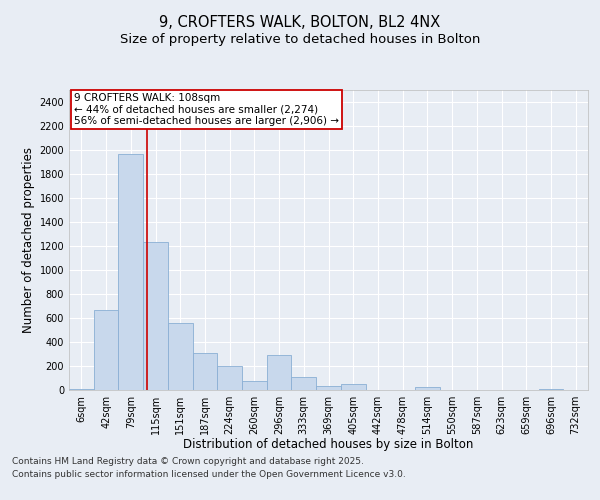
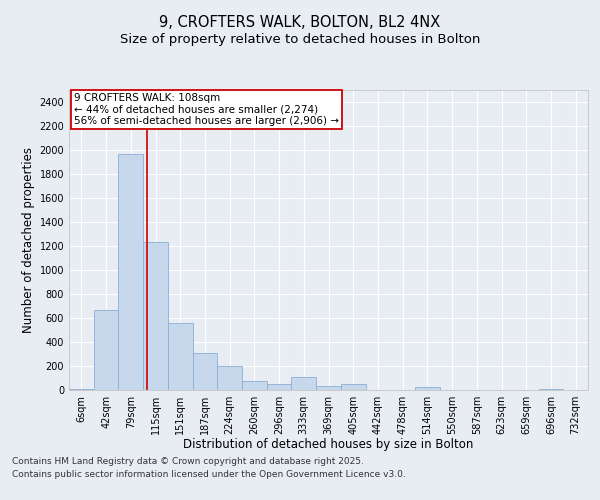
296sqm: 290 -> 50
